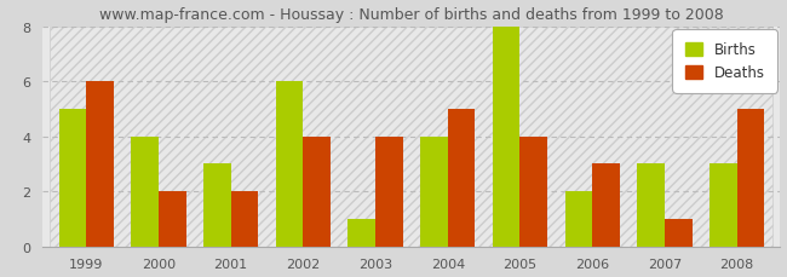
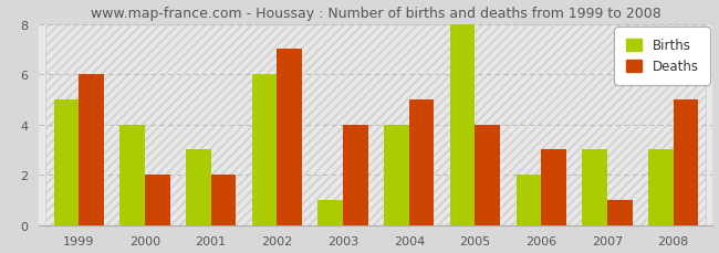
Deaths/2002: 4 -> 7
